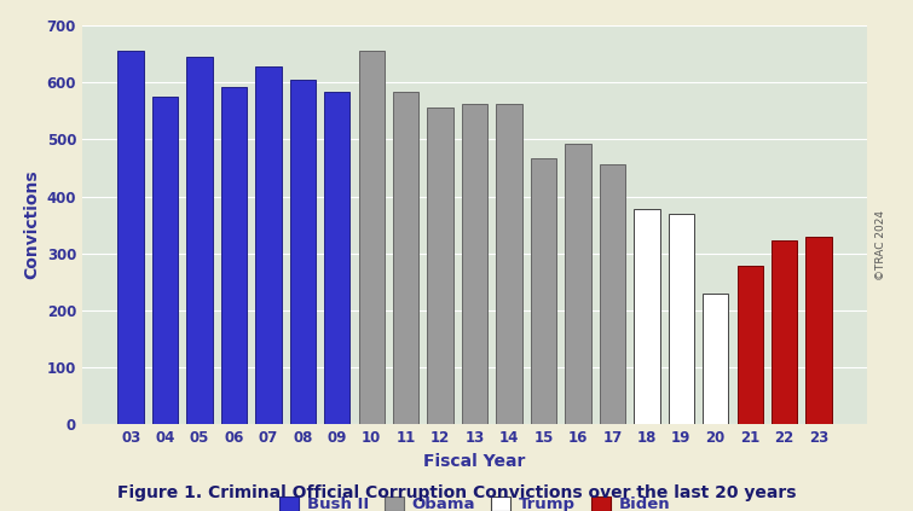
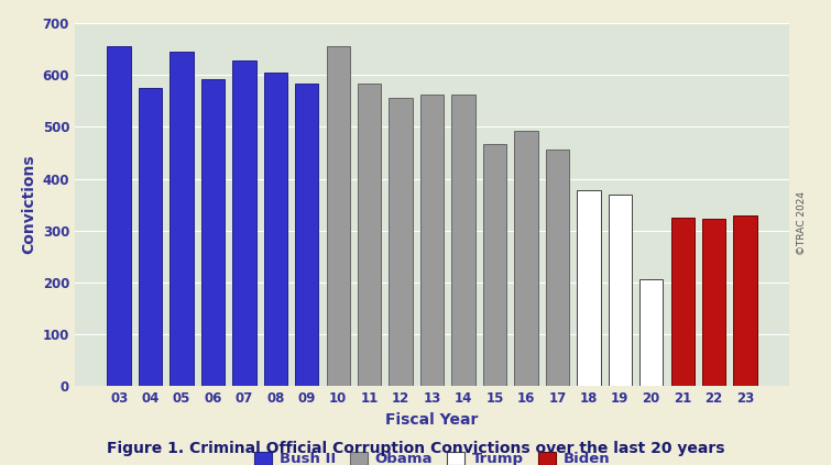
20: 229 -> 205
21: 278 -> 325
